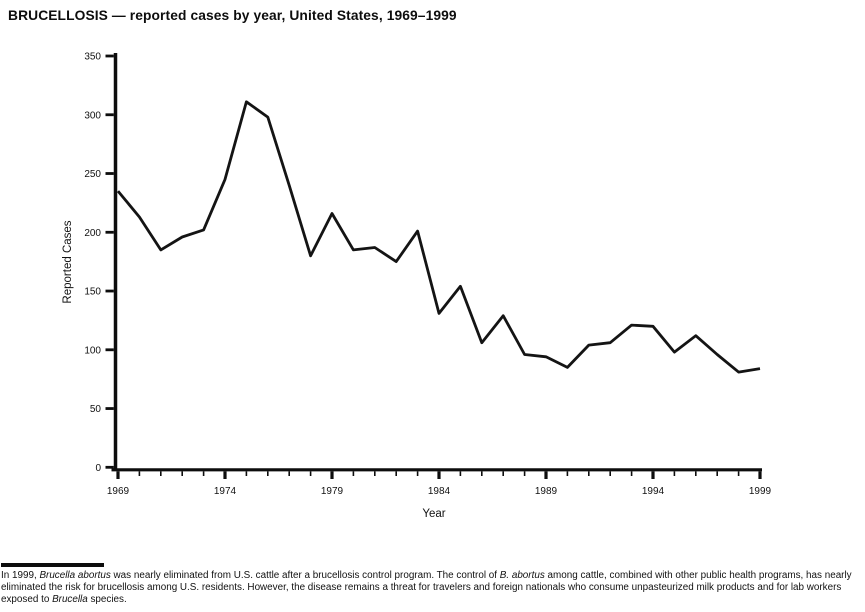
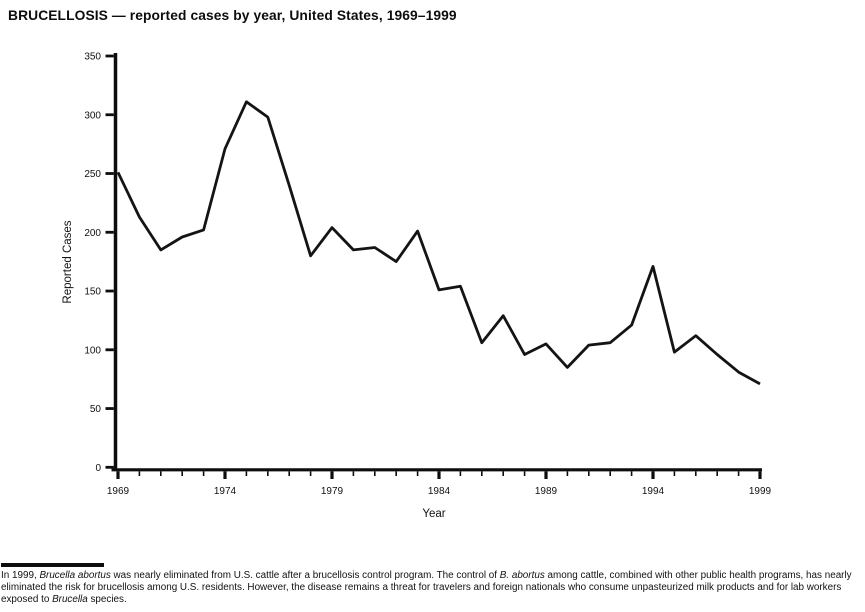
1969: 235 -> 251
1974: 245 -> 271
1979: 216 -> 204
1984: 131 -> 151
1989: 94 -> 105
1994: 120 -> 171
1999: 84 -> 71
